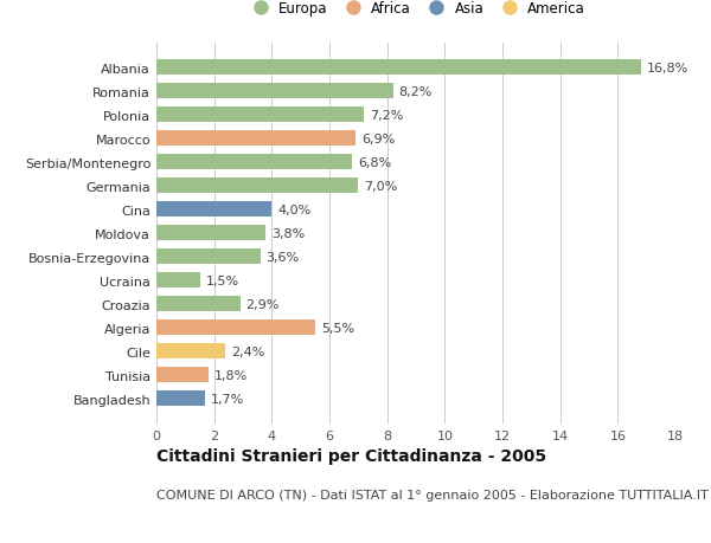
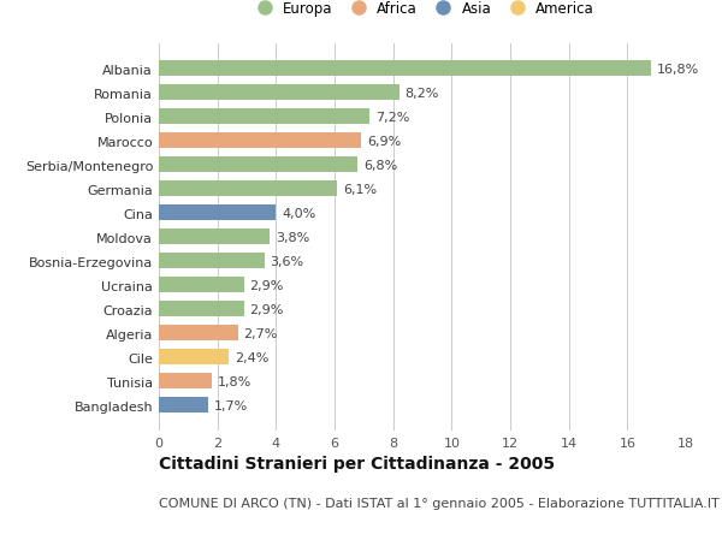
Germania: 7,0% -> 6,1%
Ucraina: 1,5% -> 2,9%
Algeria: 5,5% -> 2,7%
